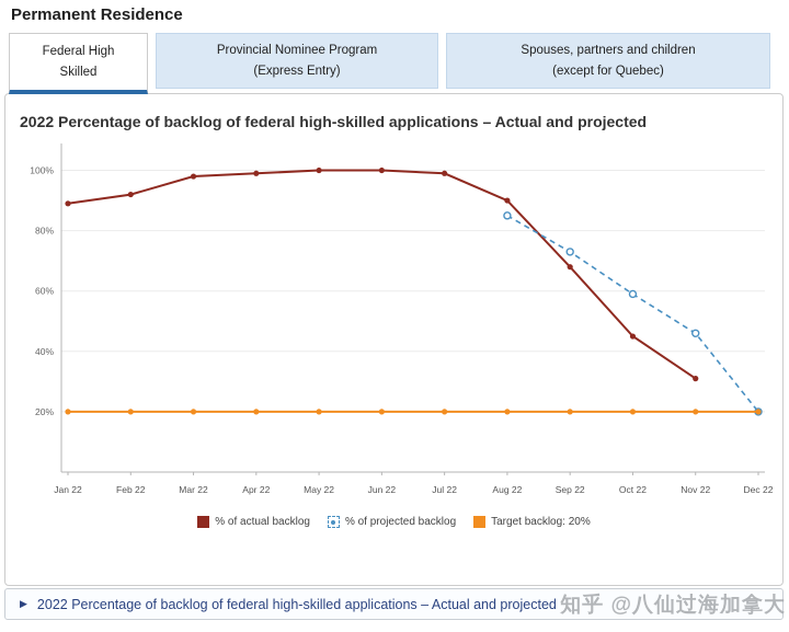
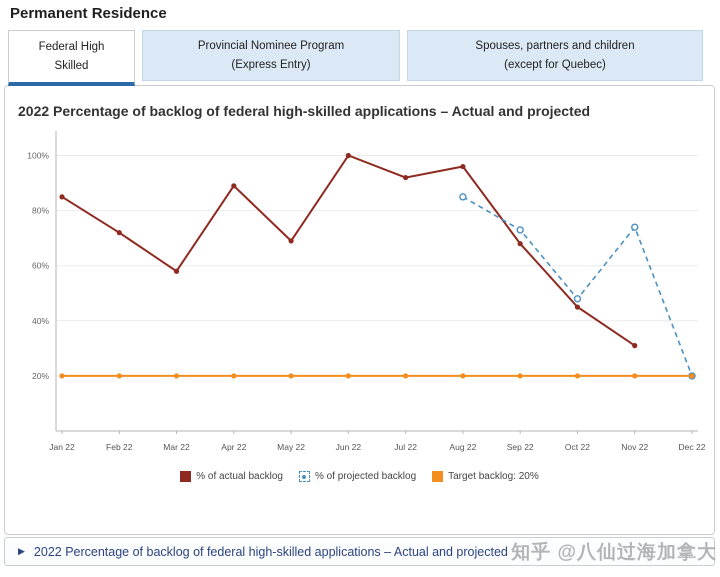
% of actual backlog/Jan 22: 89% -> 85%
% of actual backlog/Feb 22: 92% -> 72%
% of actual backlog/Mar 22: 98% -> 58%
% of actual backlog/Apr 22: 99% -> 89%
% of actual backlog/May 22: 100% -> 69%
% of actual backlog/Jul 22: 99% -> 92%
% of actual backlog/Aug 22: 90% -> 96%
% of projected backlog/Oct 22: 59% -> 48%
% of projected backlog/Nov 22: 46% -> 74%
